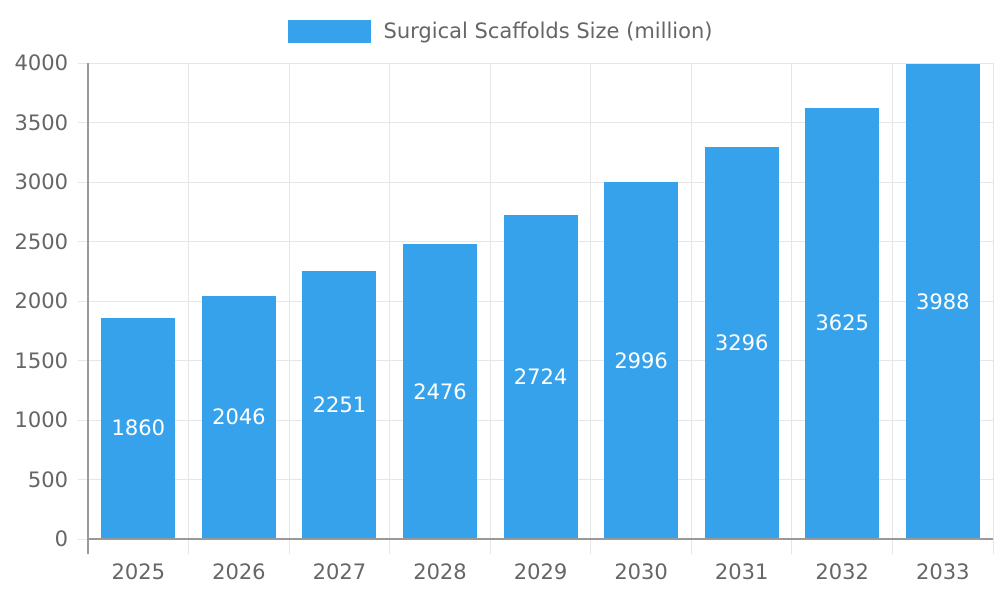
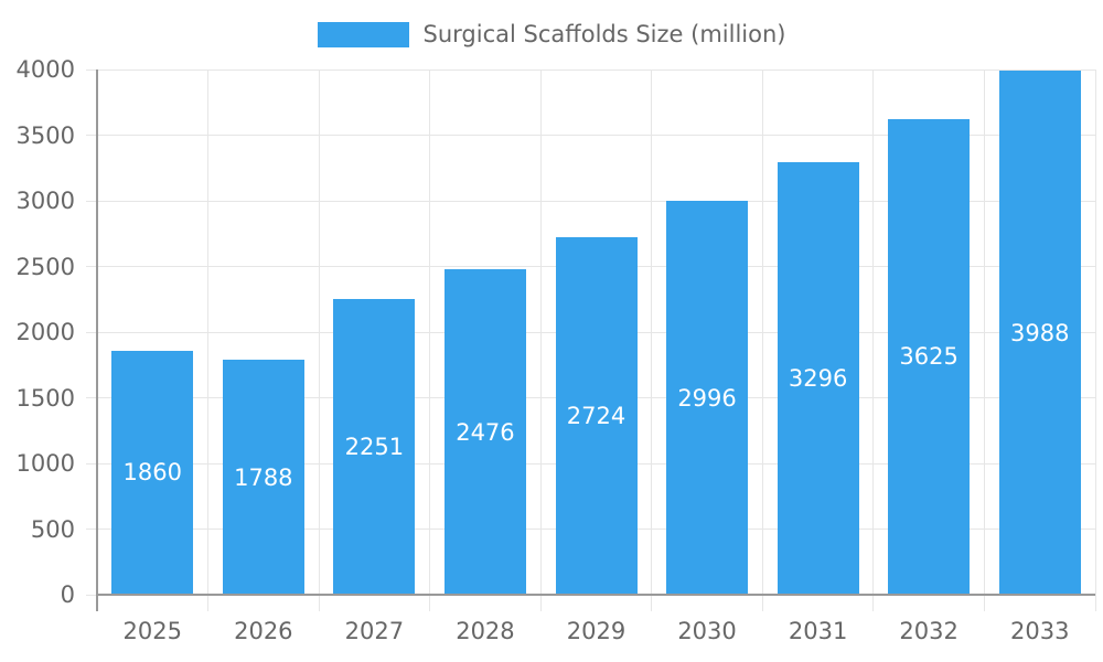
2026: 2046 -> 1788
